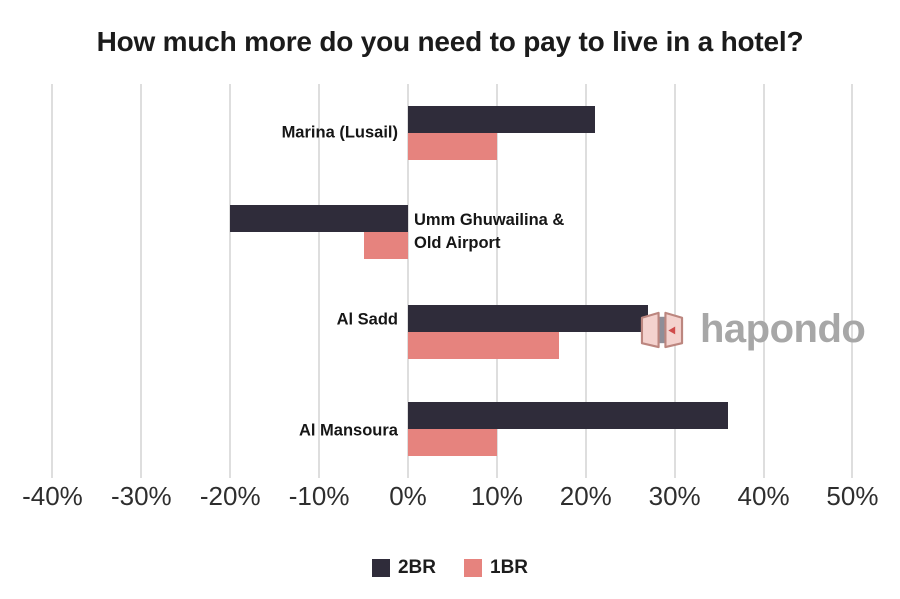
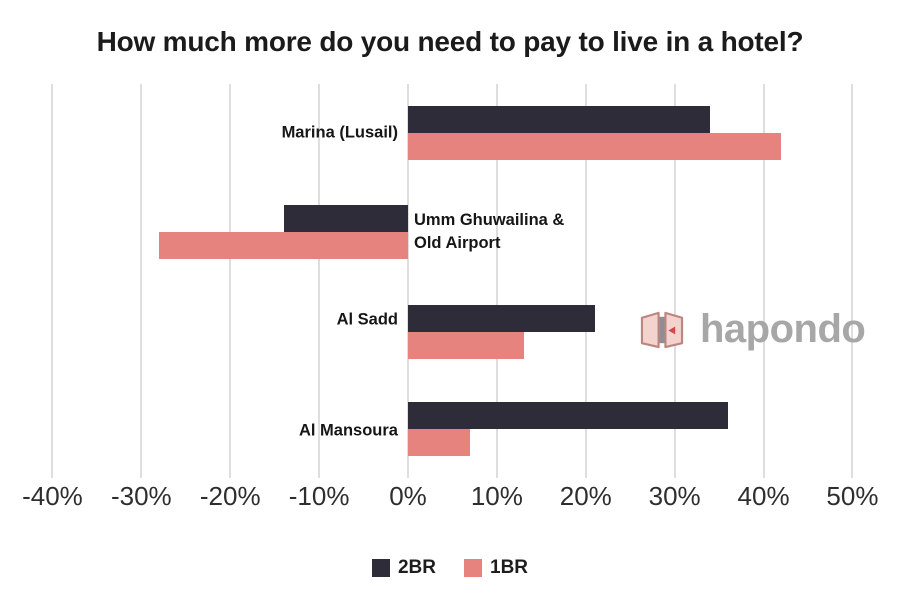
2BR/Marina (Lusail): 21% -> 34%
1BR/Marina (Lusail): 10% -> 42%
2BR/Umm Ghuwailina & Old Airport: -20% -> -14%
1BR/Umm Ghuwailina & Old Airport: -5% -> -28%
2BR/Al Sadd: 27% -> 21%
1BR/Al Sadd: 17% -> 13%
1BR/Al Mansoura: 10% -> 7%
